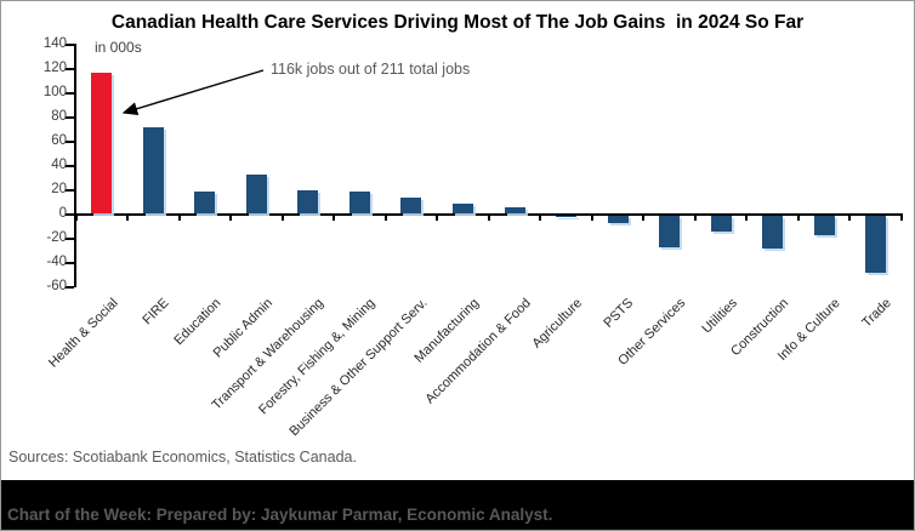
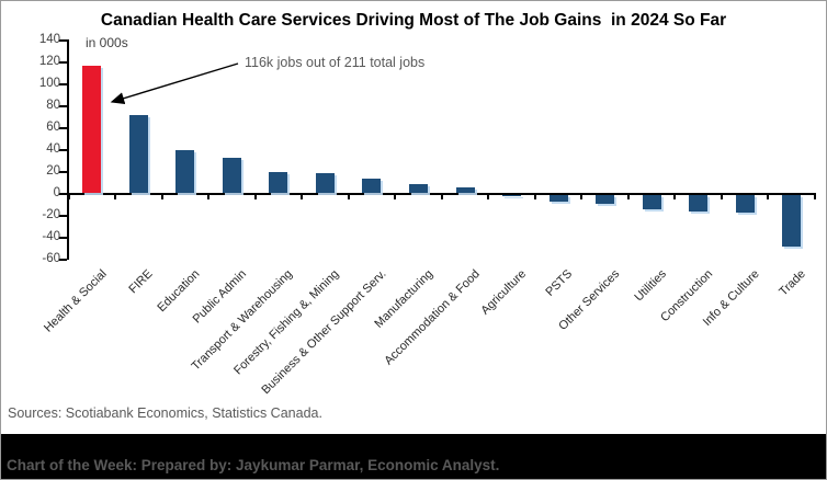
Education: 18 -> 39
Other Services: -26 -> -8
Construction: -27 -> -15
